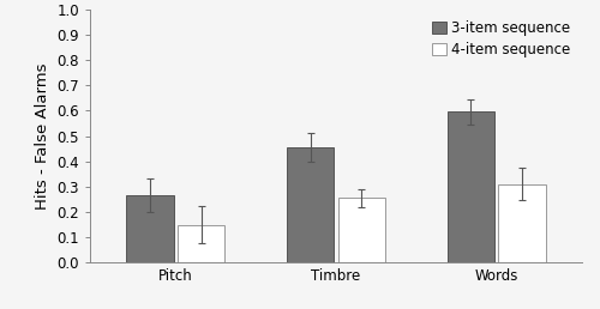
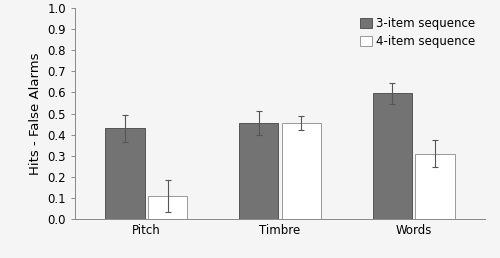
3-item sequence/Pitch: 0.265 -> 0.430
4-item sequence/Pitch: 0.150 -> 0.110
4-item sequence/Timbre: 0.255 -> 0.455
